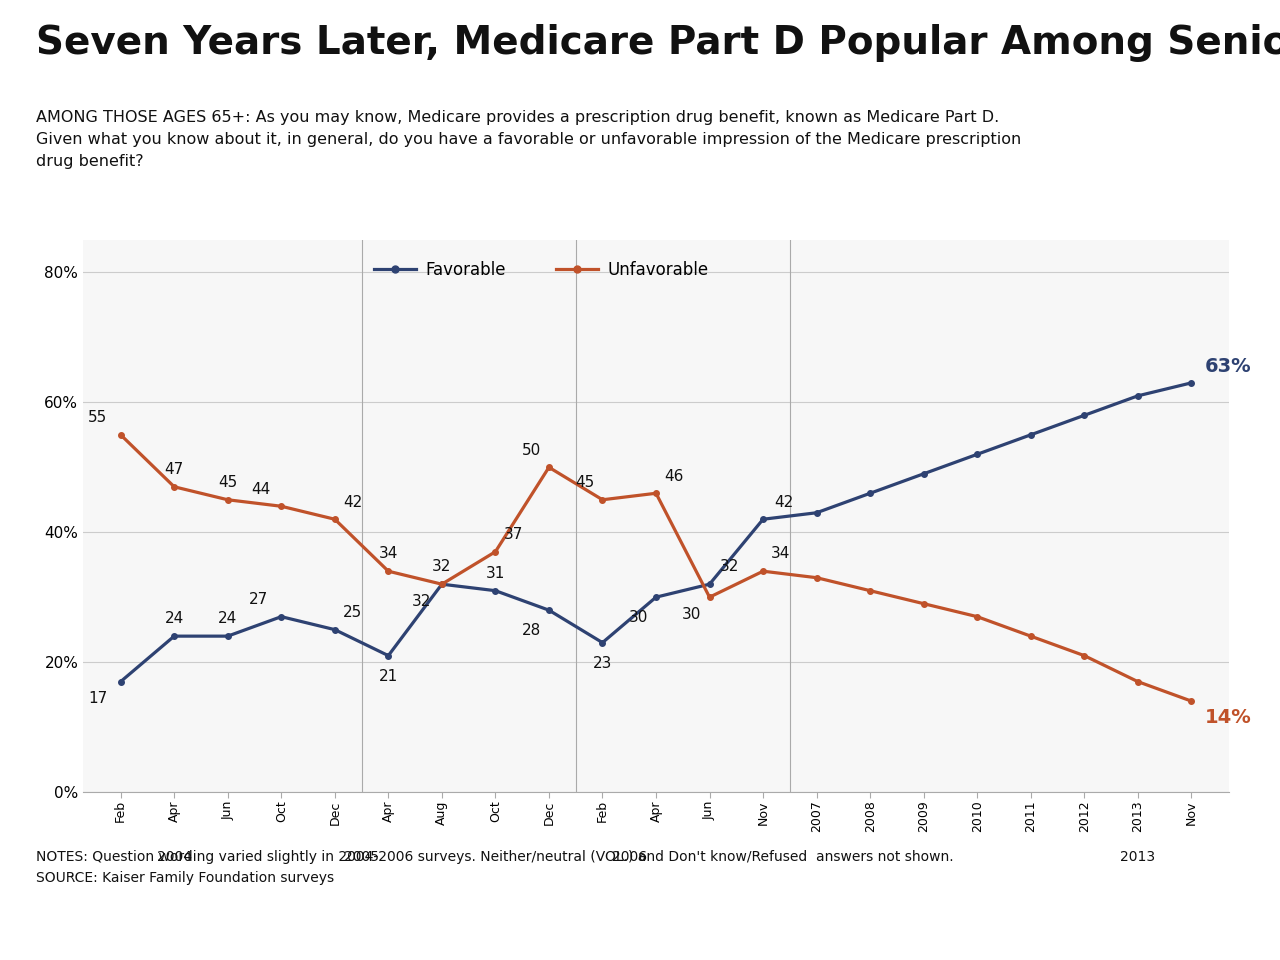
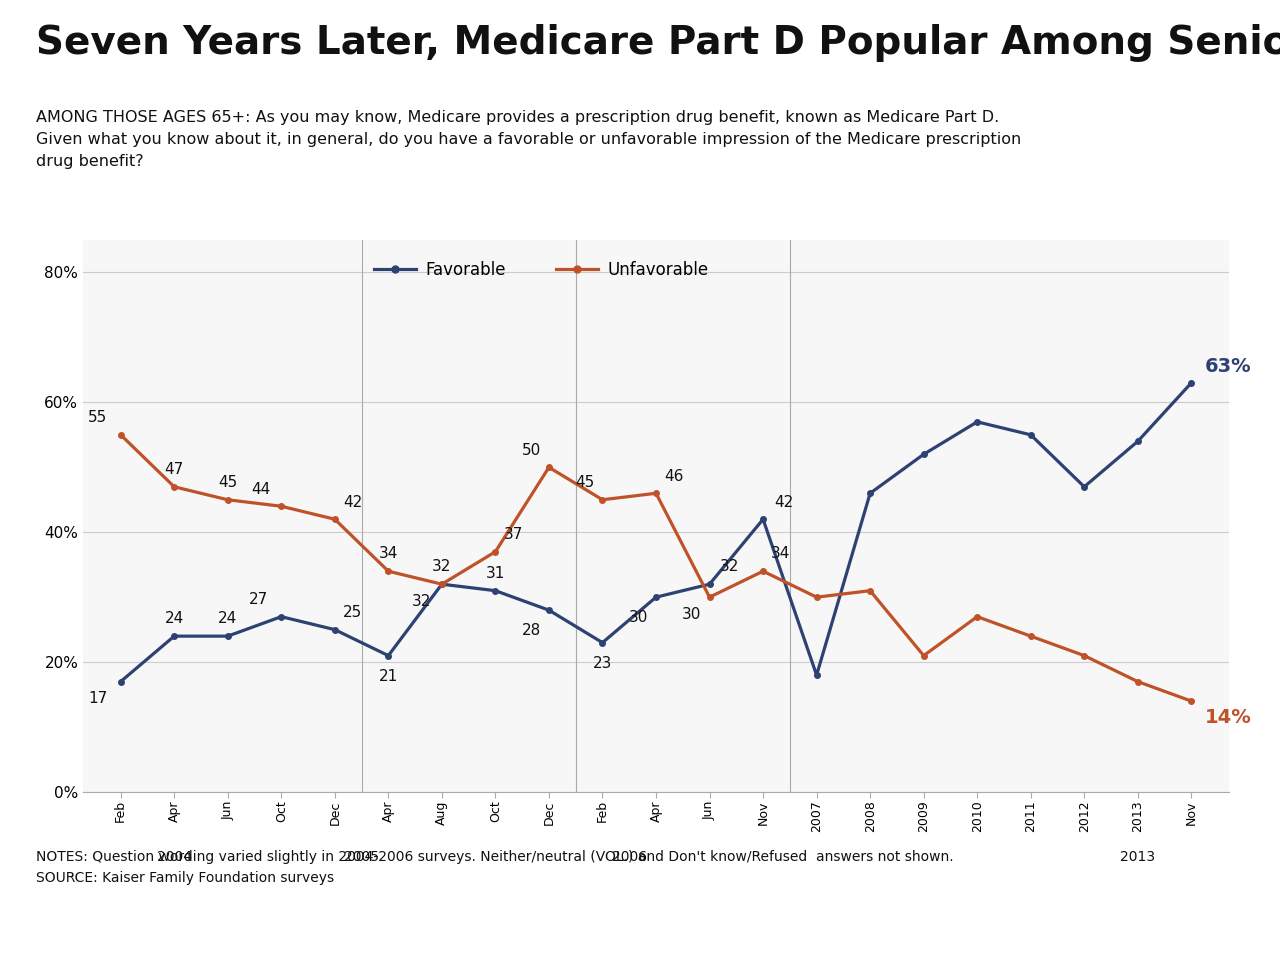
Favorable/2007: 43% -> 18%
Unfavorable/2007: 33% -> 30%
Favorable/2009: 49% -> 52%
Unfavorable/2009: 29% -> 21%
Favorable/2010: 52% -> 57%
Favorable/2012: 58% -> 47%
Favorable/2013: 61% -> 54%
